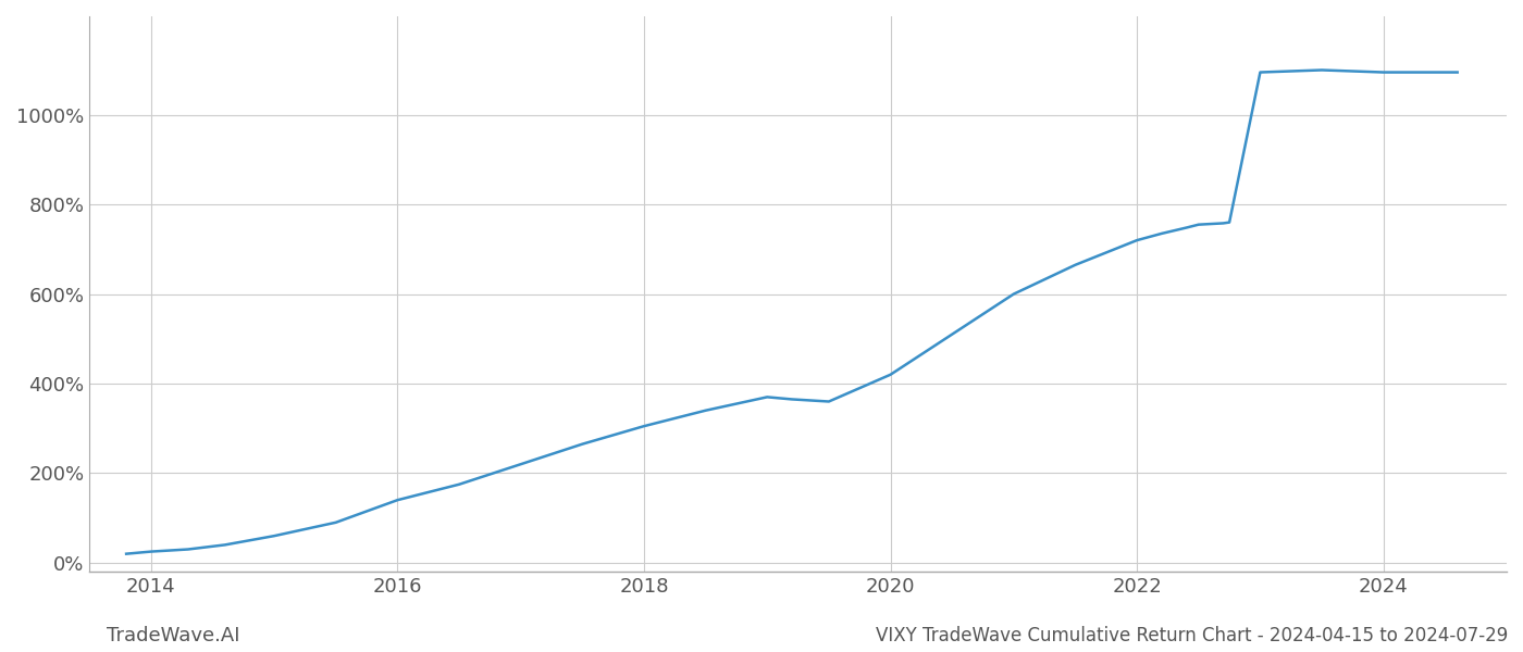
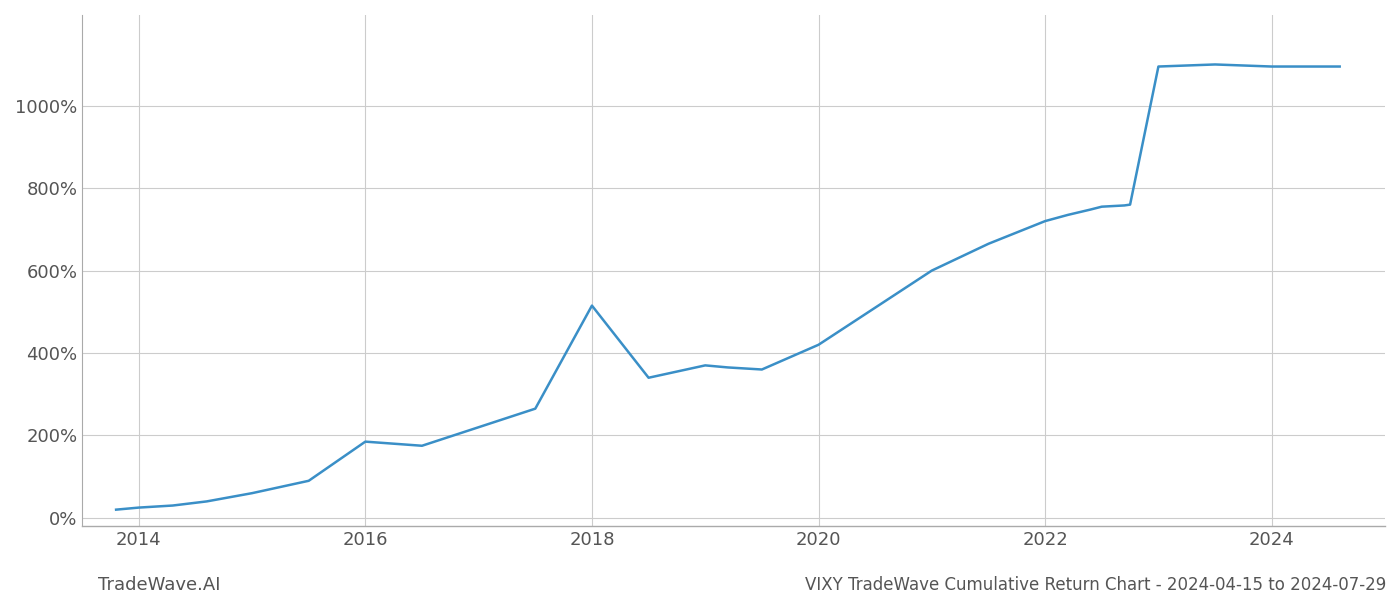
2016: 140% -> 185%
2018: 305% -> 515%
